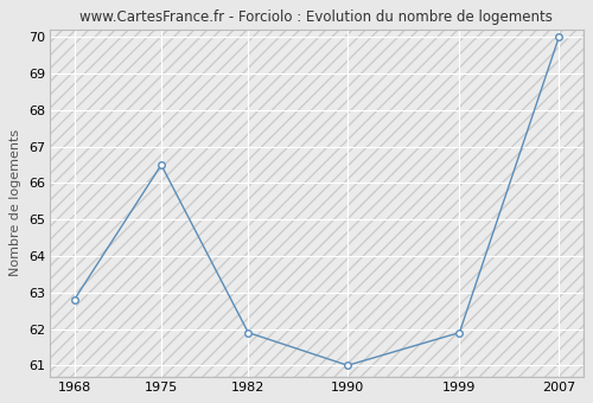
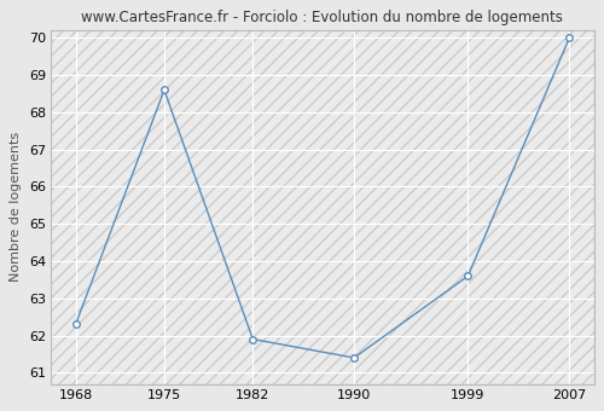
1968: 62.8 -> 62.3
1975: 66.5 -> 68.6
1990: 61.0 -> 61.4
1999: 61.9 -> 63.6
